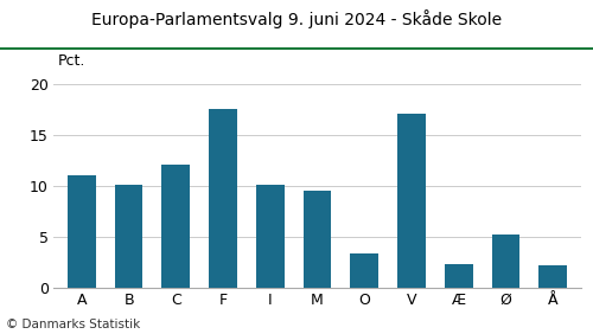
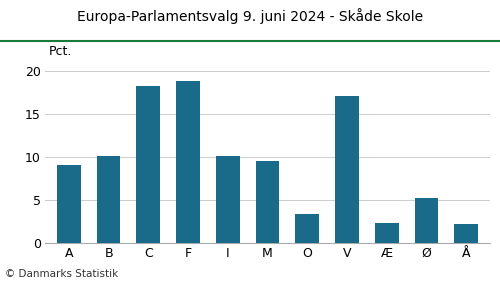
A: 11.0 -> 9.0
C: 12.0 -> 18.2
F: 17.5 -> 18.8
